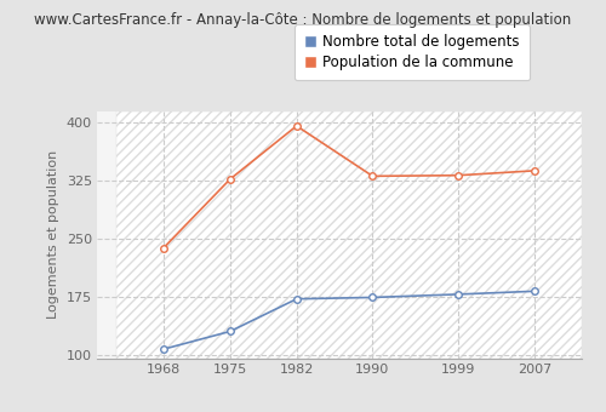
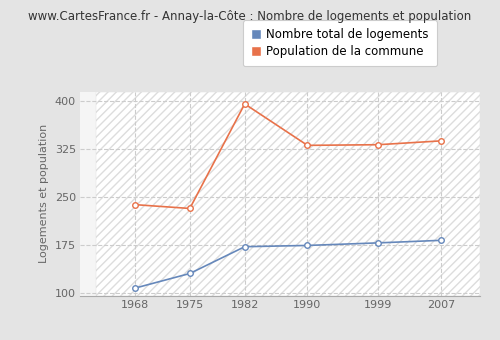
Population de la commune/1975: 327 -> 232
